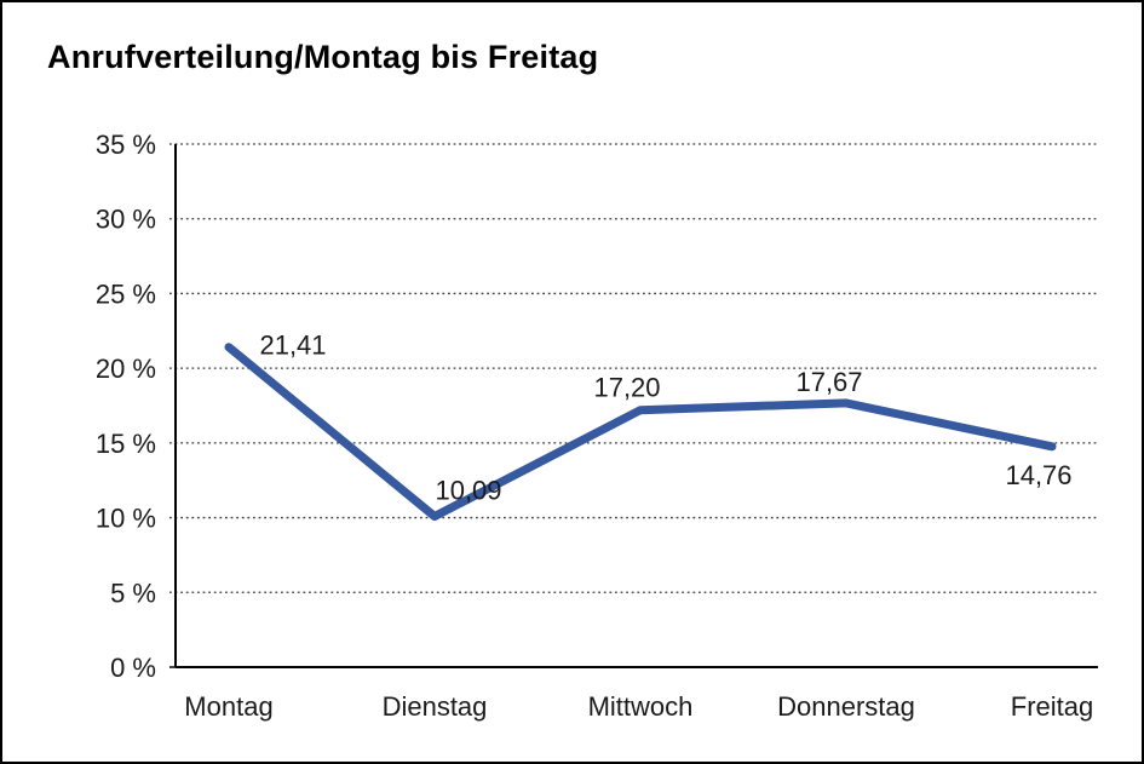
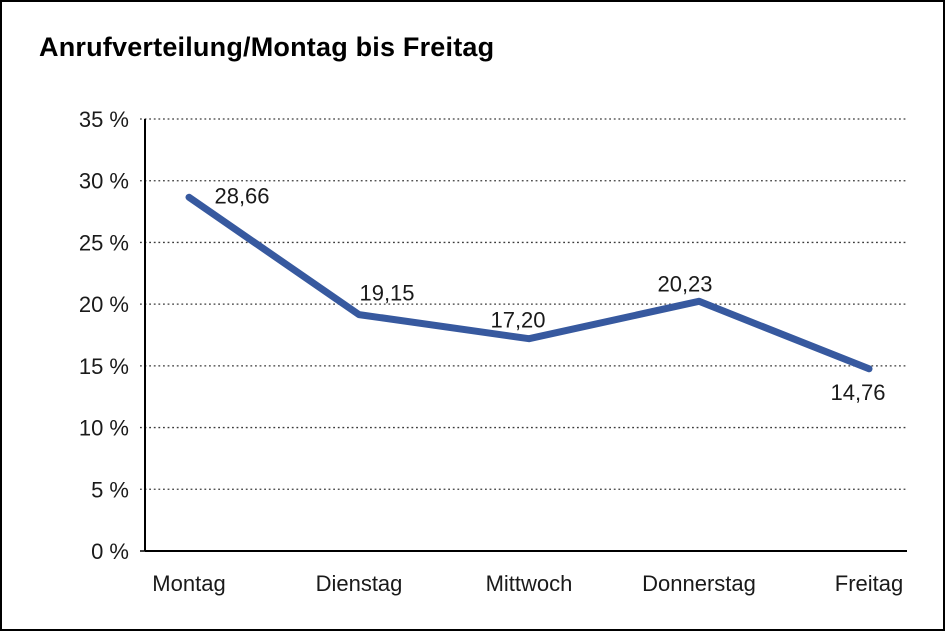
Montag: 21,41 -> 28,66
Dienstag: 10,09 -> 19,15
Donnerstag: 17,67 -> 20,23
